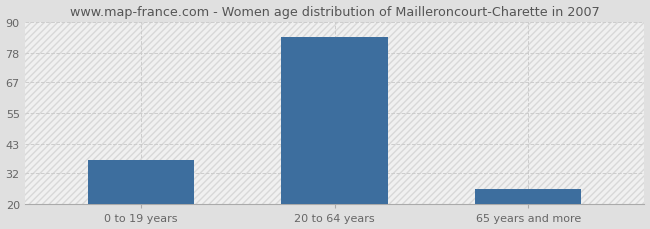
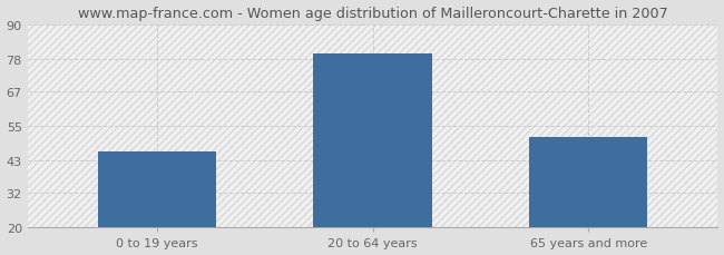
0 to 19 years: 37 -> 46
20 to 64 years: 84 -> 80
65 years and more: 26 -> 51
